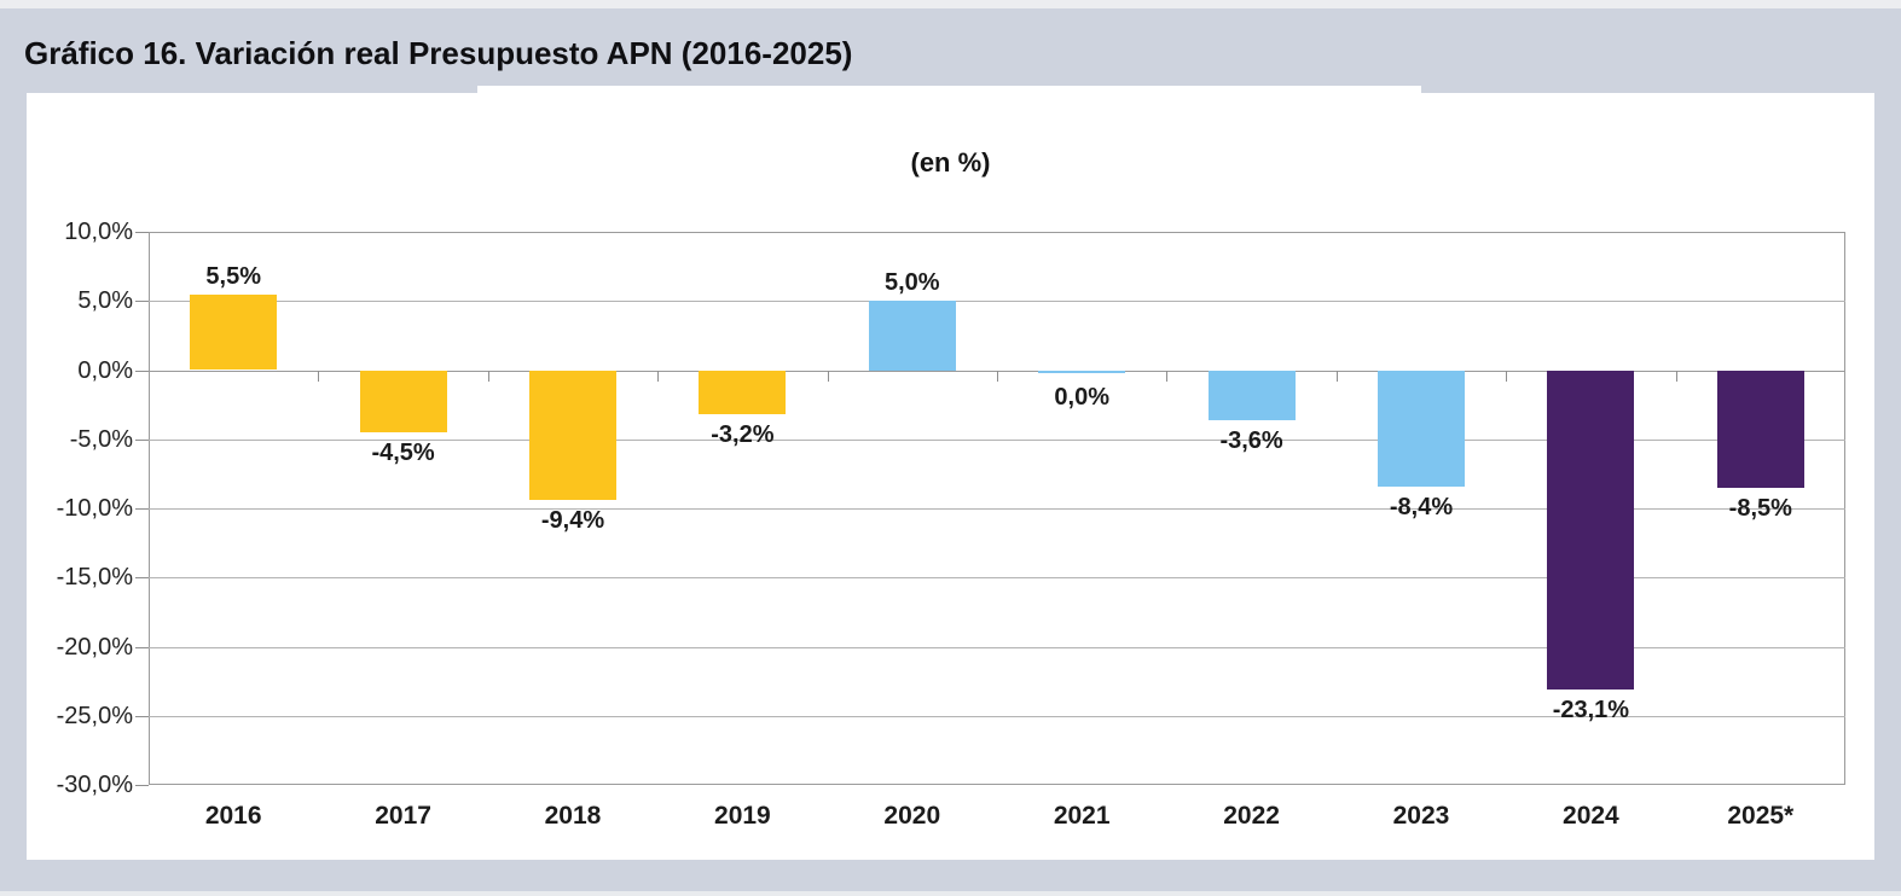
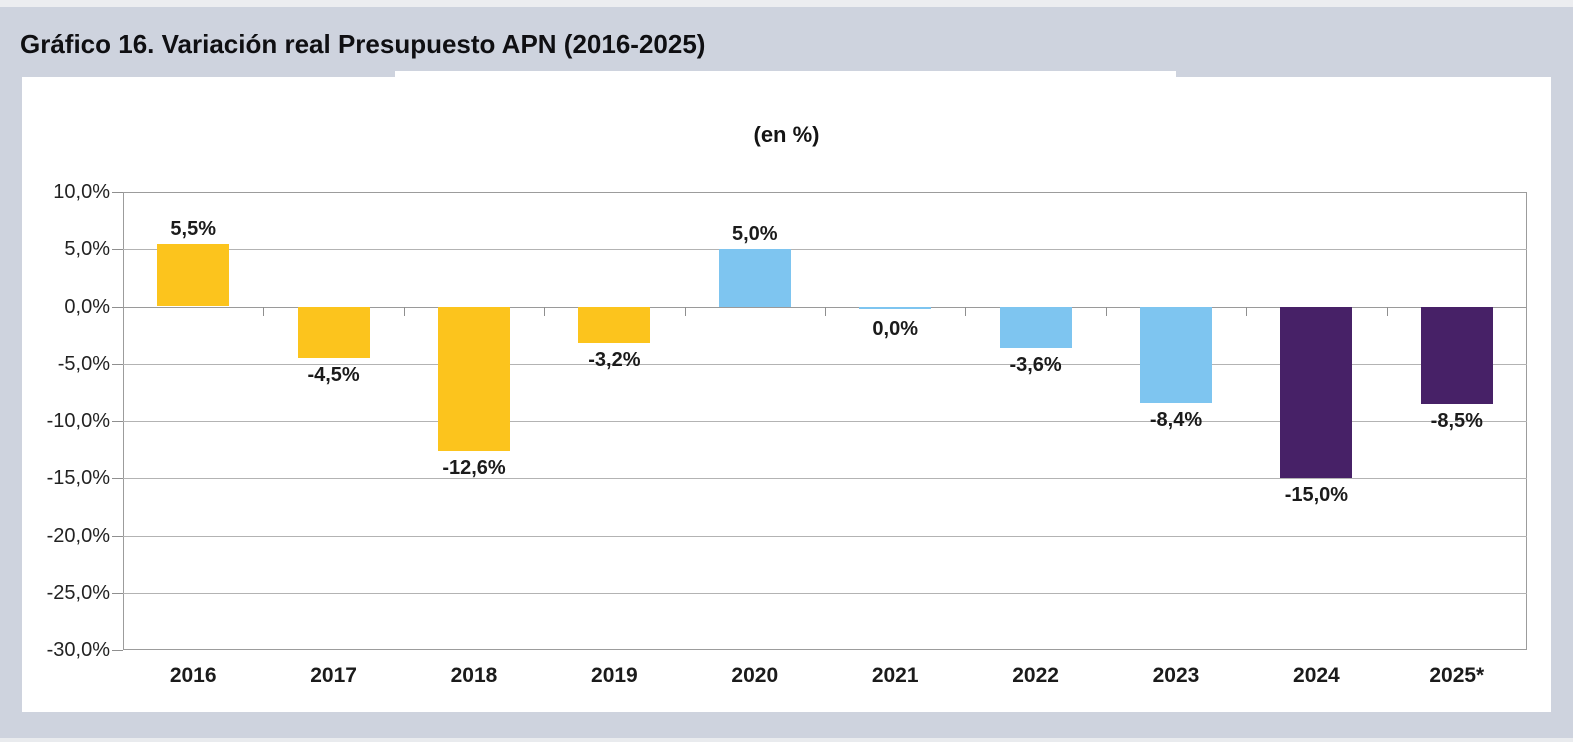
2018: -9,4% -> -12,6%
2024: -23,1% -> -15,0%
